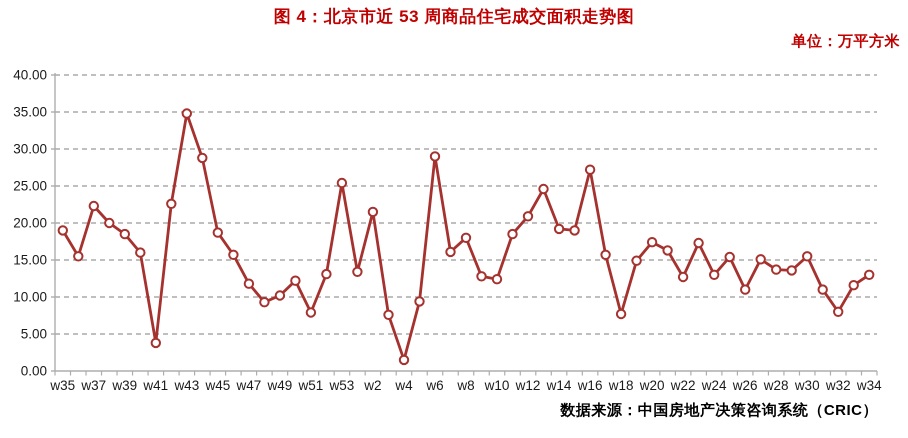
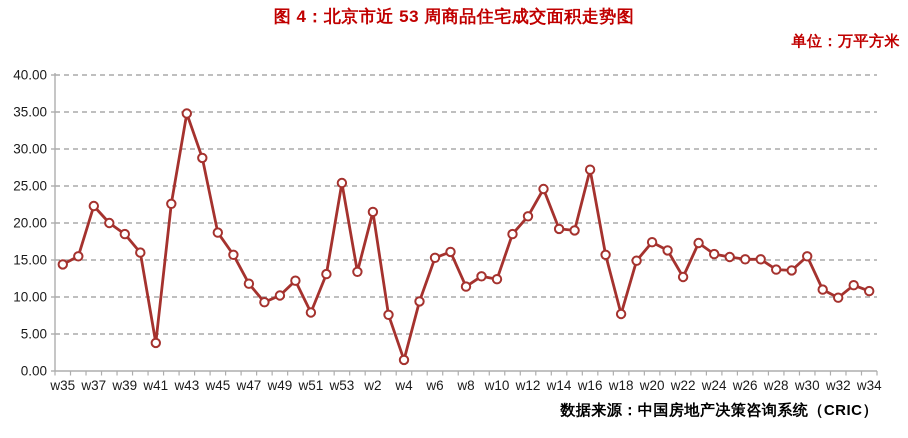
w35: 19 -> 14
w6: 29 -> 15
w8: 18 -> 11
w24: 13 -> 16
w26: 11 -> 15
w32: 8 -> 10
w34: 13 -> 11
